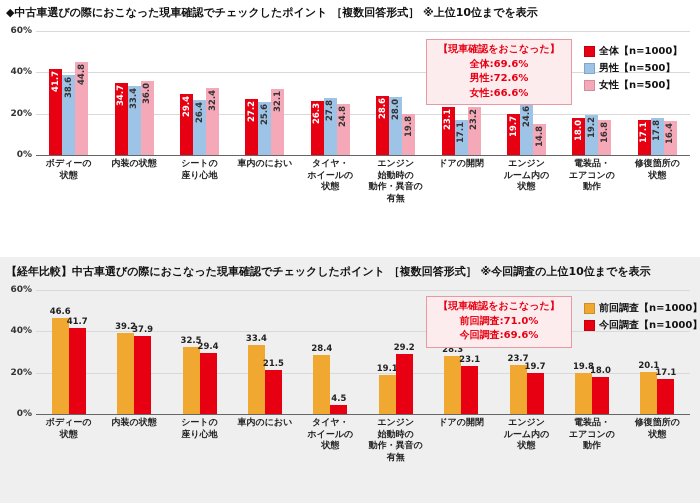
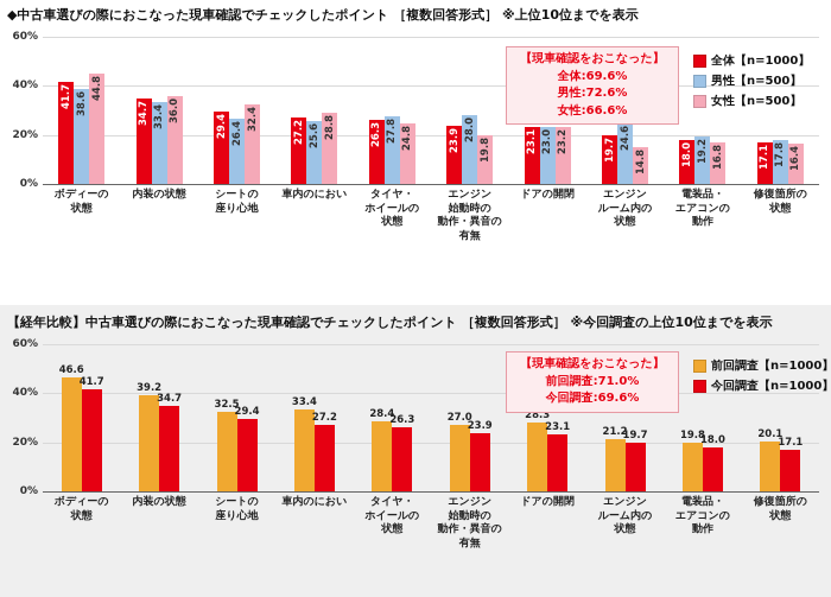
◆中古車選びの際におこなった現車確認でチェックしたポイント ［複数回答形式］ ※上位10位までを表示/女性【n=500】/車内のにおい: 32.1 -> 28.8
◆中古車選びの際におこなった現車確認でチェックしたポイント ［複数回答形式］ ※上位10位までを表示/全体【n=1000】/エンジン 始動時の 動作・異音の 有無: 28.6 -> 23.9
◆中古車選びの際におこなった現車確認でチェックしたポイント ［複数回答形式］ ※上位10位までを表示/男性【n=500】/ドアの開閉: 17.1 -> 23.0
【経年比較】中古車選びの際におこなった現車確認でチェックしたポイント ［複数回答形式］ ※今回調査の上位10位までを表示/今回調査【n=1000】/内装の状態: 37.9 -> 34.7
【経年比較】中古車選びの際におこなった現車確認でチェックしたポイント ［複数回答形式］ ※今回調査の上位10位までを表示/今回調査【n=1000】/車内のにおい: 21.5 -> 27.2
【経年比較】中古車選びの際におこなった現車確認でチェックしたポイント ［複数回答形式］ ※今回調査の上位10位までを表示/今回調査【n=1000】/タイヤ・ ホイールの 状態: 4.5 -> 26.3
【経年比較】中古車選びの際におこなった現車確認でチェックしたポイント ［複数回答形式］ ※今回調査の上位10位までを表示/前回調査【n=1000】/エンジン 始動時の 動作・異音の 有無: 19.1 -> 27.0
【経年比較】中古車選びの際におこなった現車確認でチェックしたポイント ［複数回答形式］ ※今回調査の上位10位までを表示/今回調査【n=1000】/エンジン 始動時の 動作・異音の 有無: 29.2 -> 23.9
【経年比較】中古車選びの際におこなった現車確認でチェックしたポイント ［複数回答形式］ ※今回調査の上位10位までを表示/前回調査【n=1000】/エンジン ルーム内の 状態: 23.7 -> 21.2
